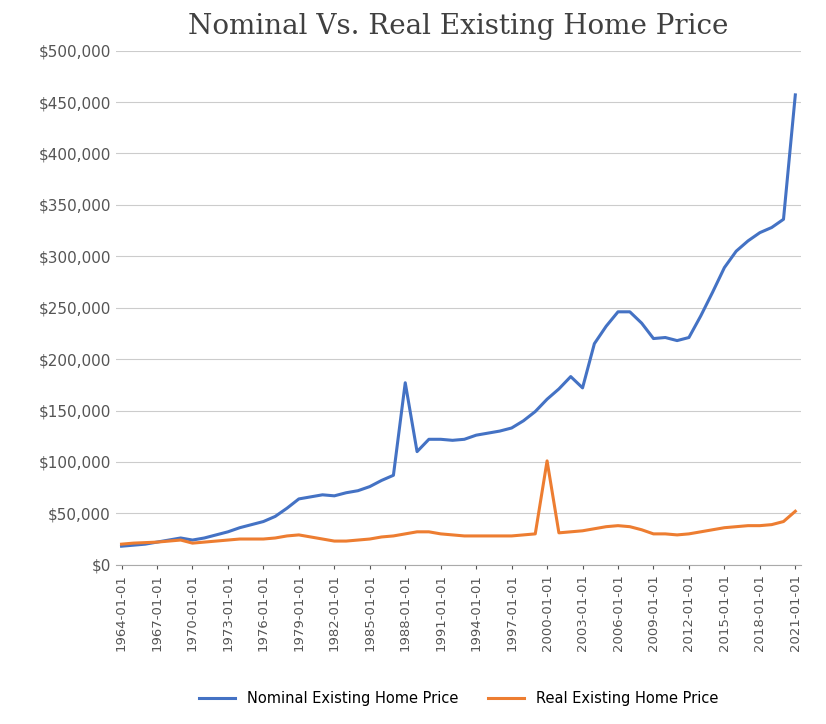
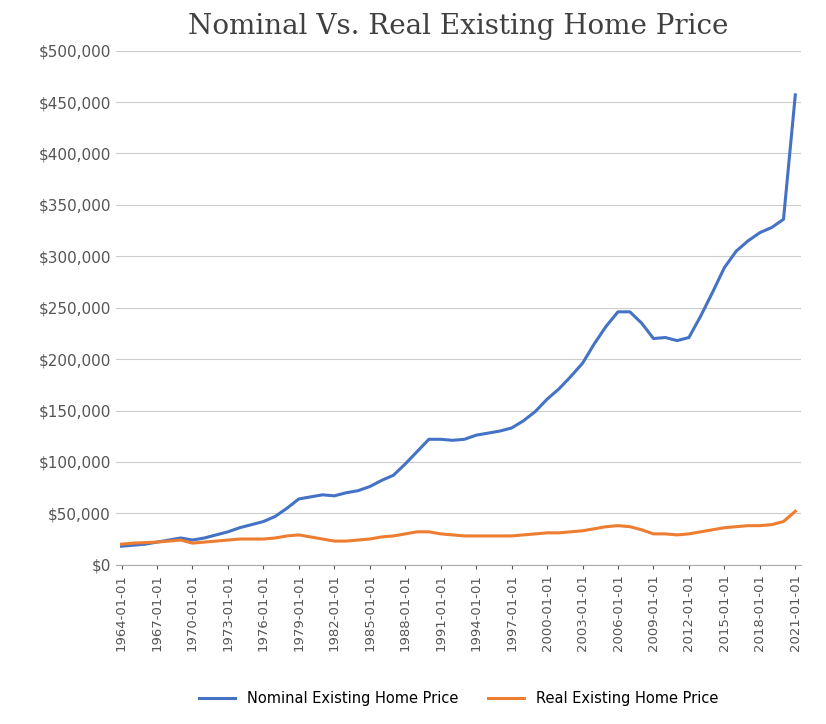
Nominal Existing Home Price/1988-01-01: $177,000 -> $98,000
Real Existing Home Price/2000-01-01: $101,000 -> $31,000
Nominal Existing Home Price/2003-01-01: $172,000 -> $196,000
